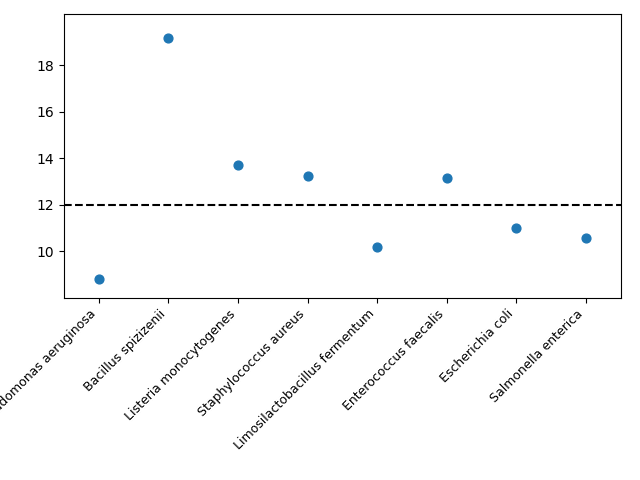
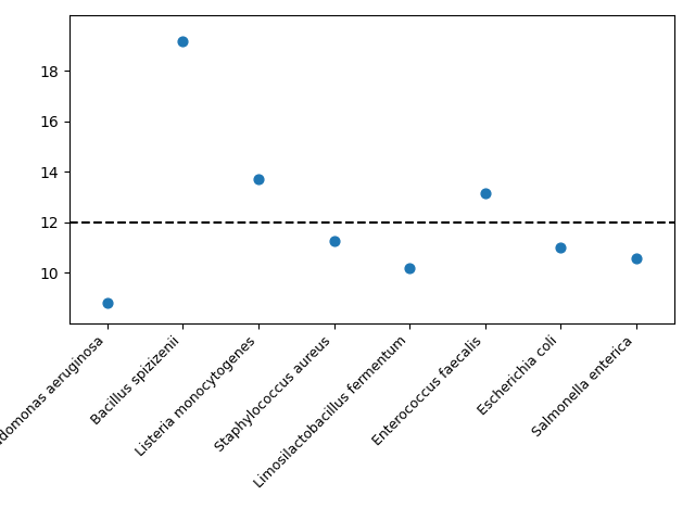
Staphylococcus aureus: 13.25 -> 11.25
